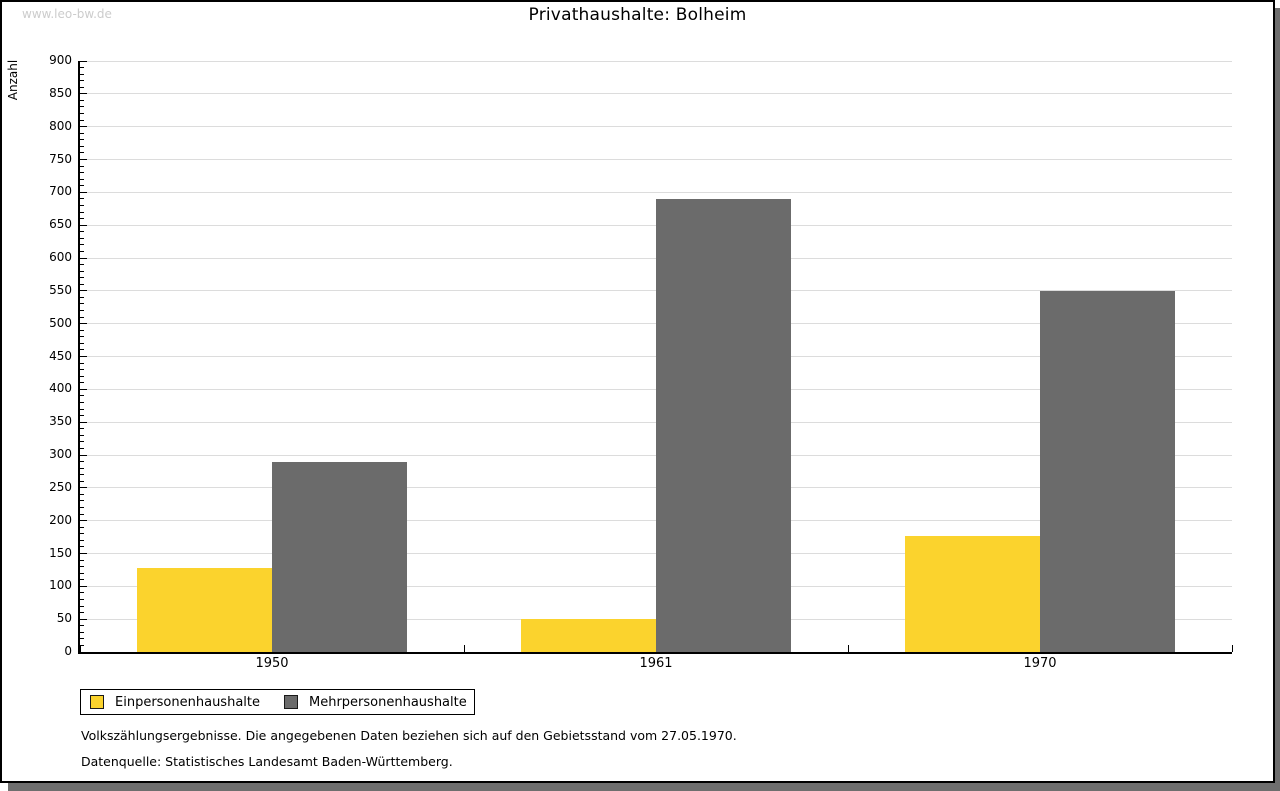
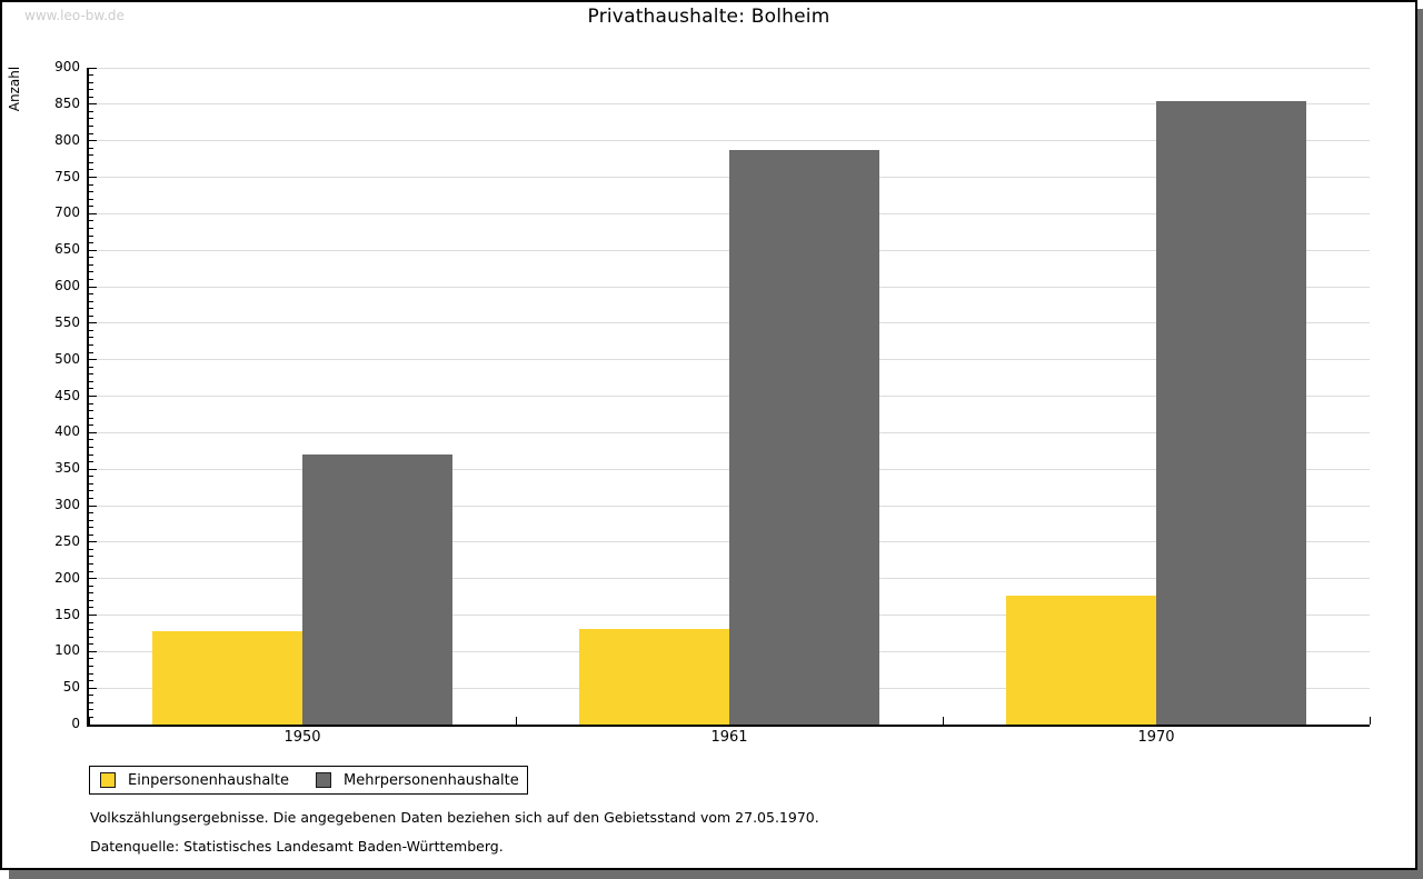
Mehrpersonenhaushalte/1950: 290 -> 370
Einpersonenhaushalte/1961: 50 -> 130
Mehrpersonenhaushalte/1961: 690 -> 790
Mehrpersonenhaushalte/1970: 550 -> 860
